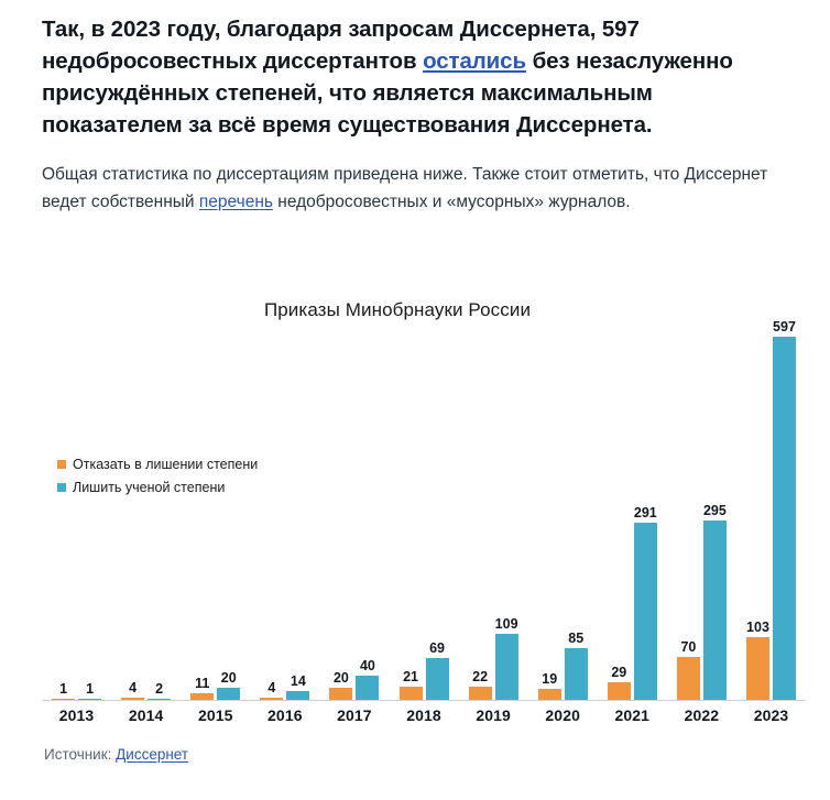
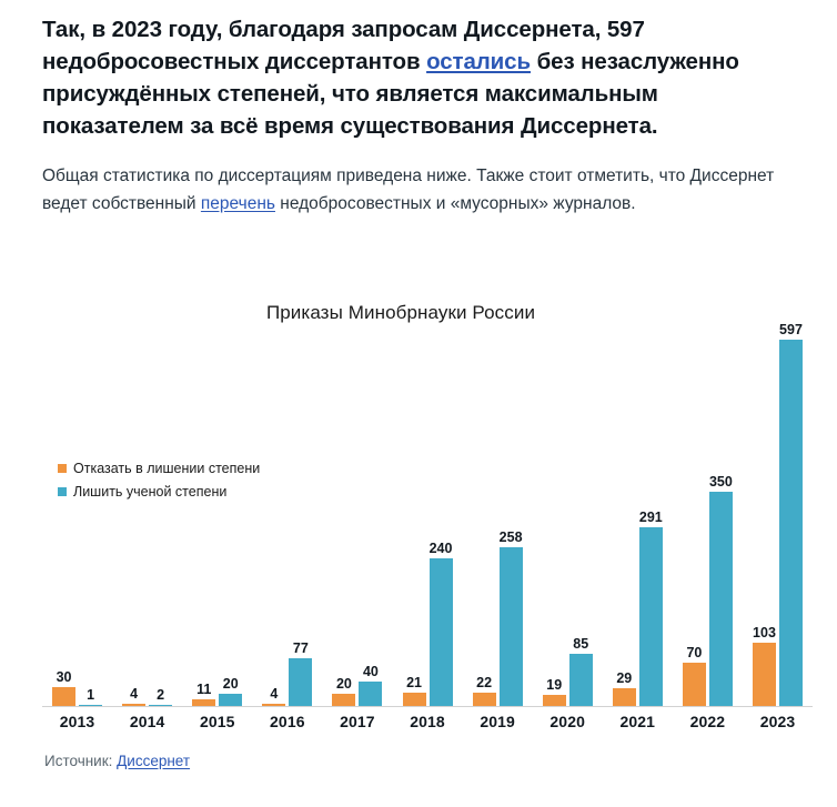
Отказать в лишении степени/2013: 1 -> 30
Лишить ученой степени/2016: 14 -> 77
Лишить ученой степени/2018: 69 -> 240
Лишить ученой степени/2019: 109 -> 258
Лишить ученой степени/2022: 295 -> 350
